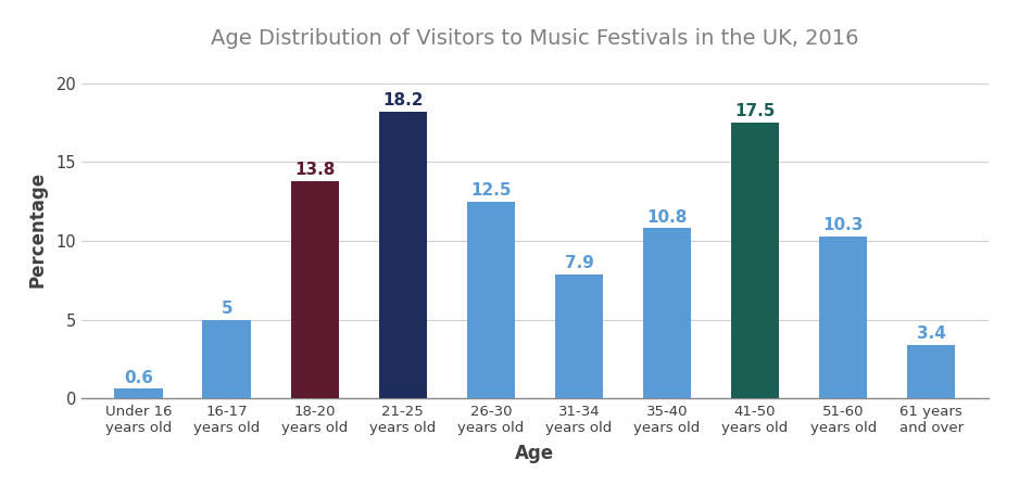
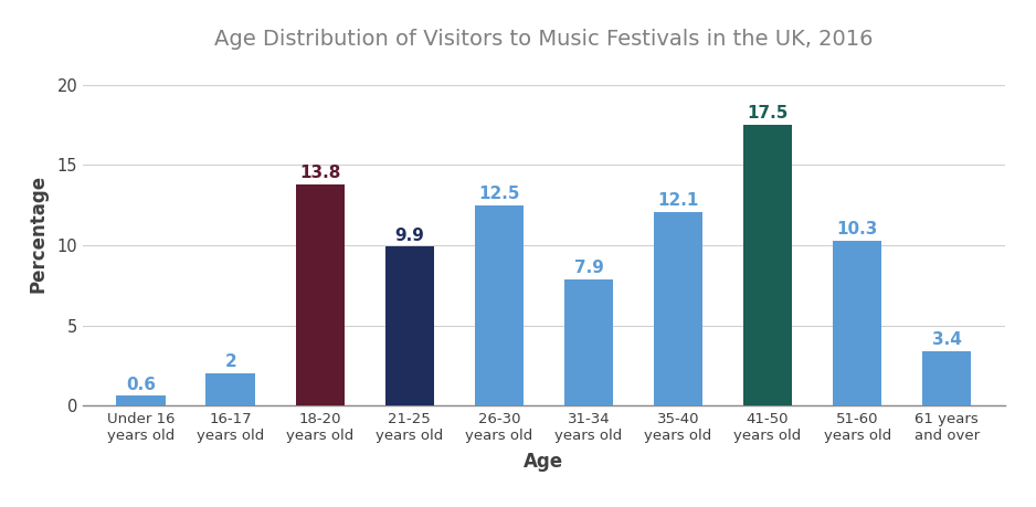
16-17 years old: 5 -> 2
21-25 years old: 18.2 -> 9.9
35-40 years old: 10.8 -> 12.1
